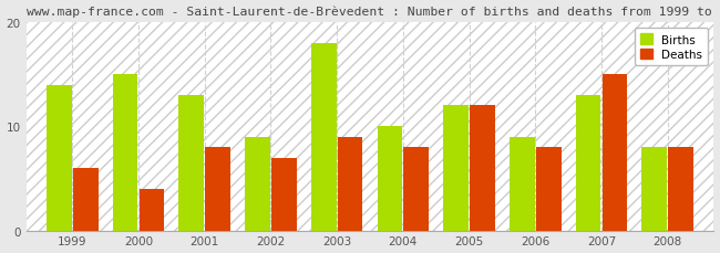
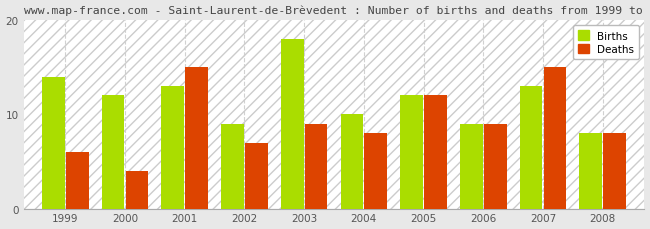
Births/2000: 15 -> 12
Deaths/2001: 8 -> 15
Deaths/2006: 8 -> 9
